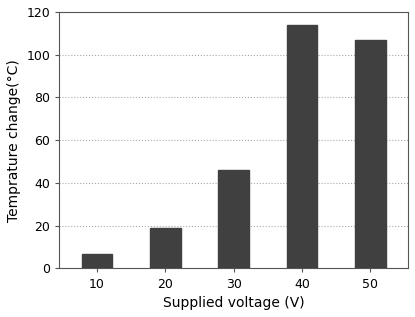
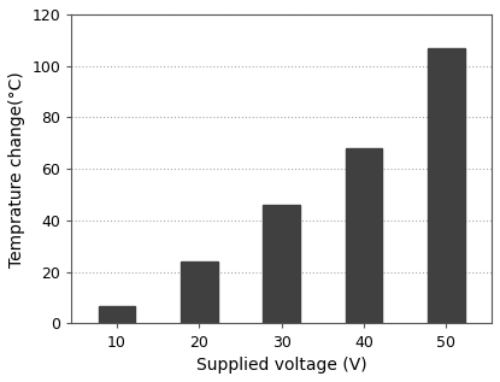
20: 19 -> 24
40: 114 -> 68
